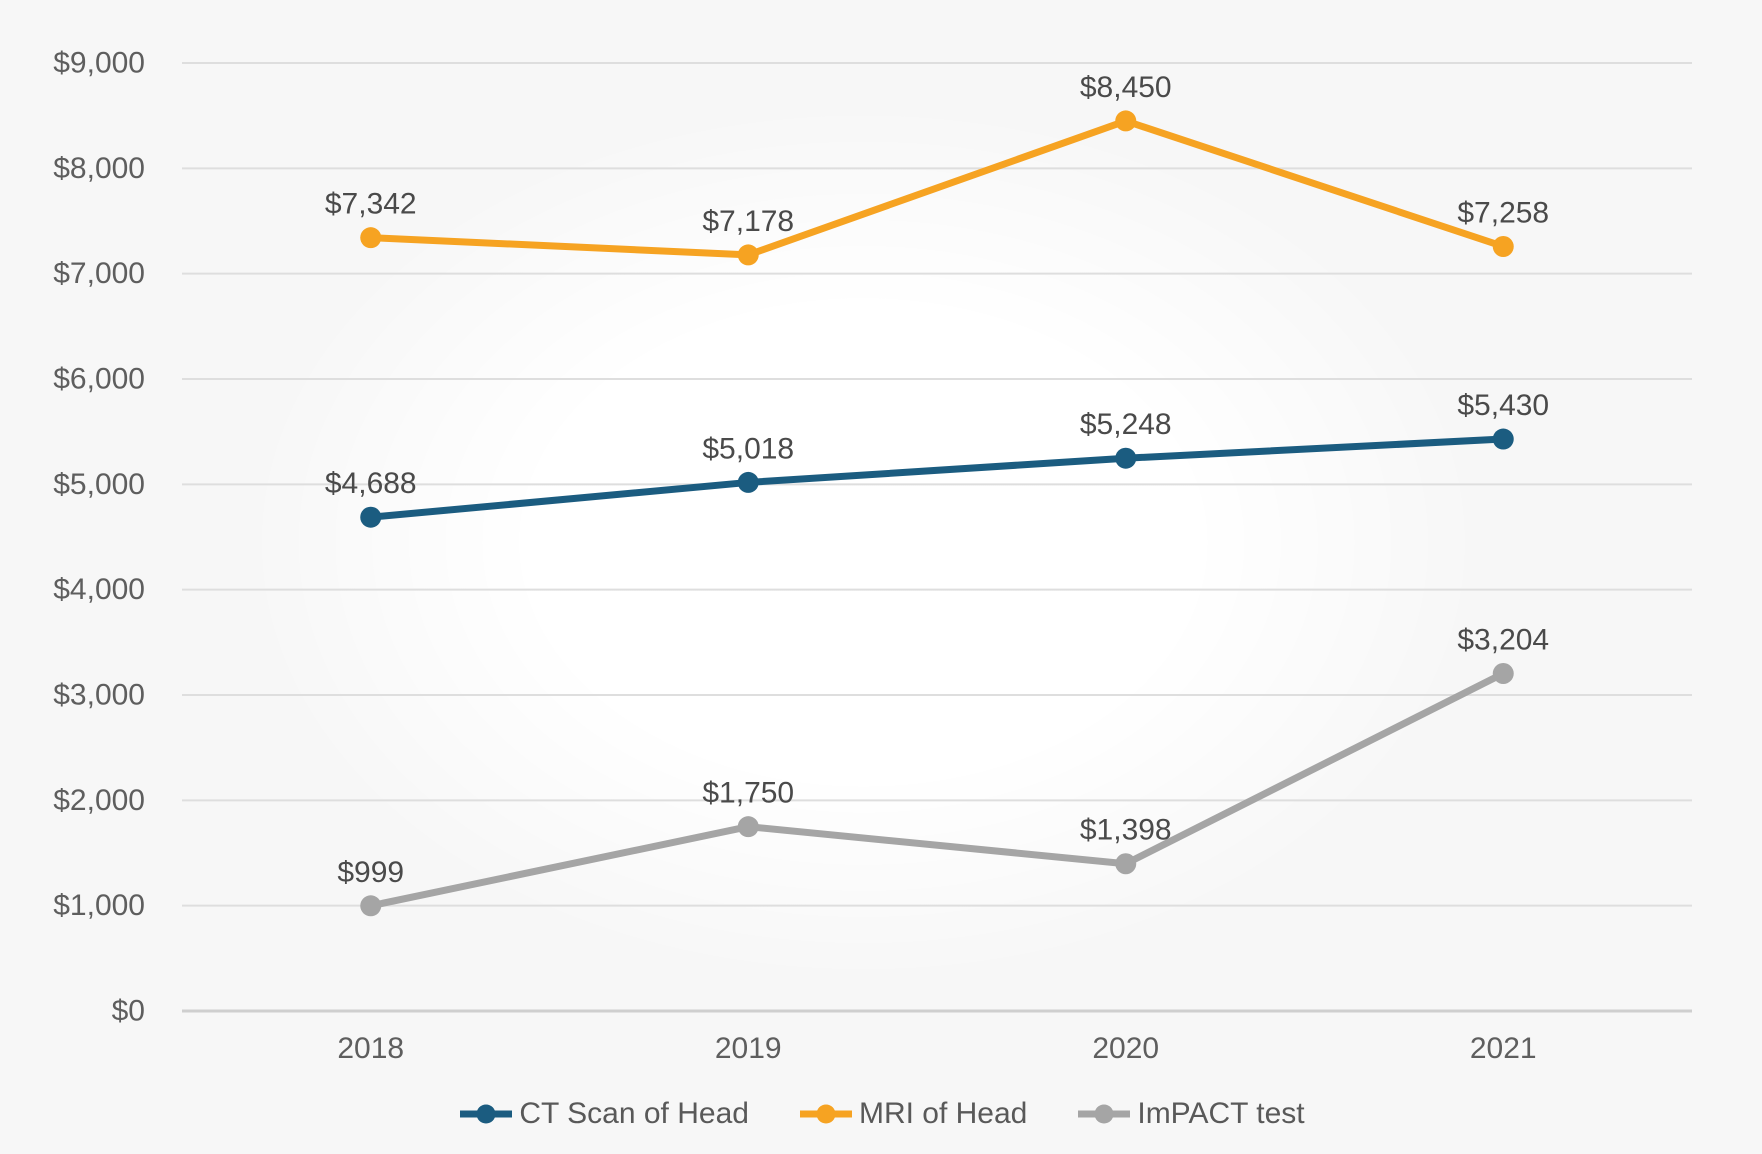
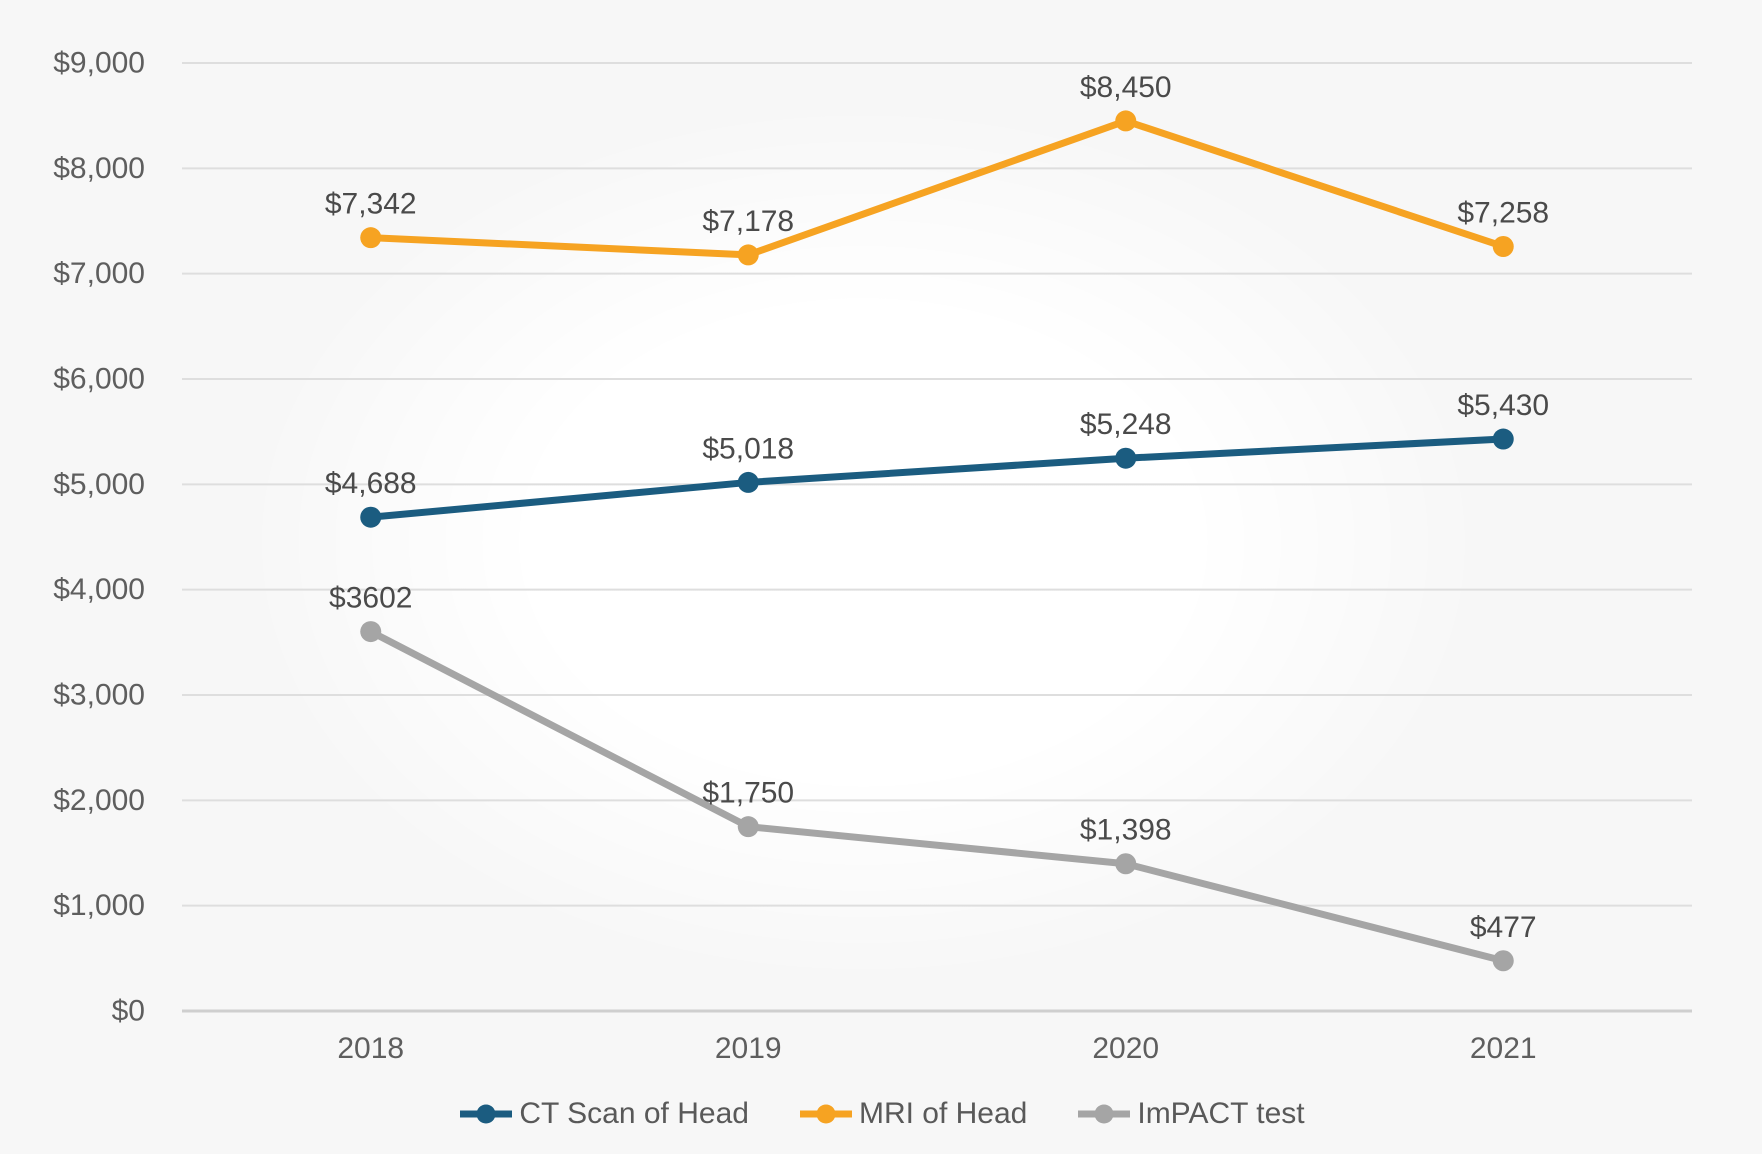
ImPACT test/2018: $999 -> $3602
ImPACT test/2021: $3,204 -> $477
